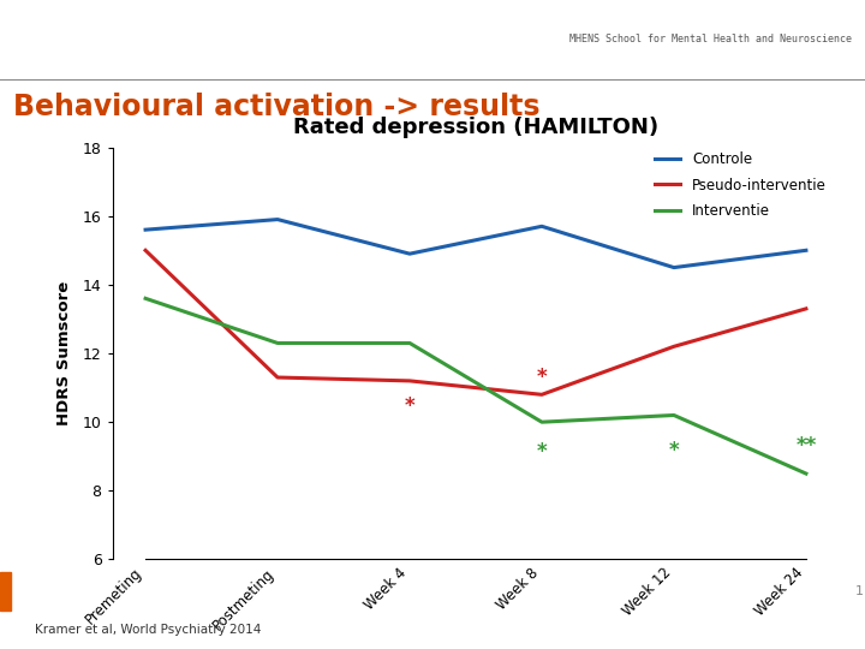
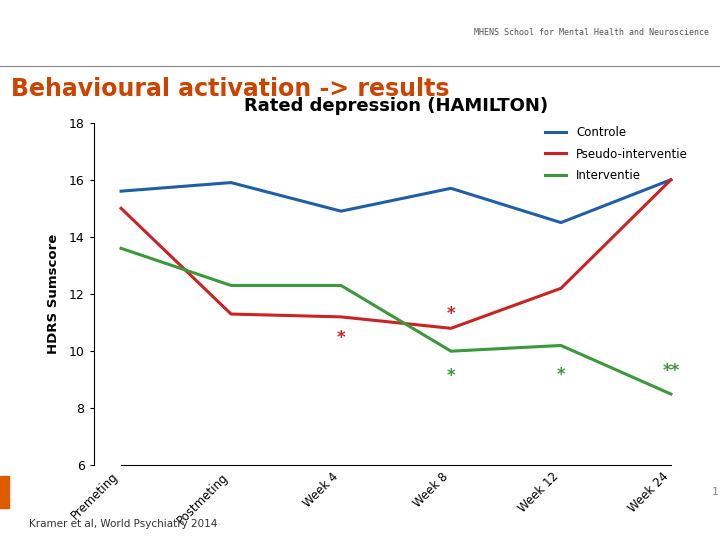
Controle/Week 24: 15.0 -> 16.0
Pseudo-interventie/Week 24: 13.3 -> 16.0
